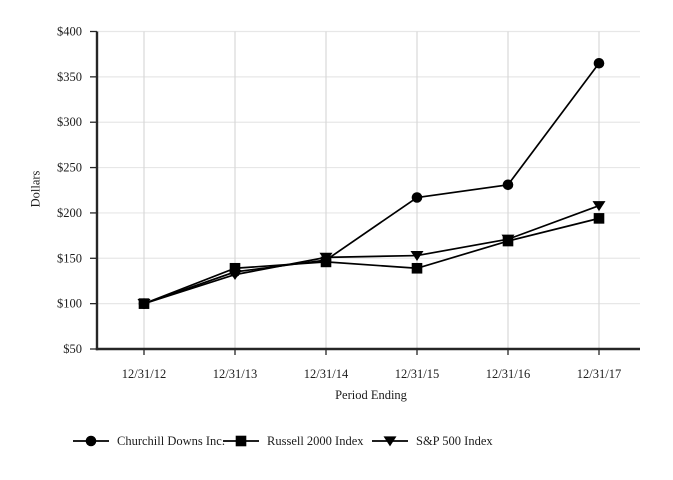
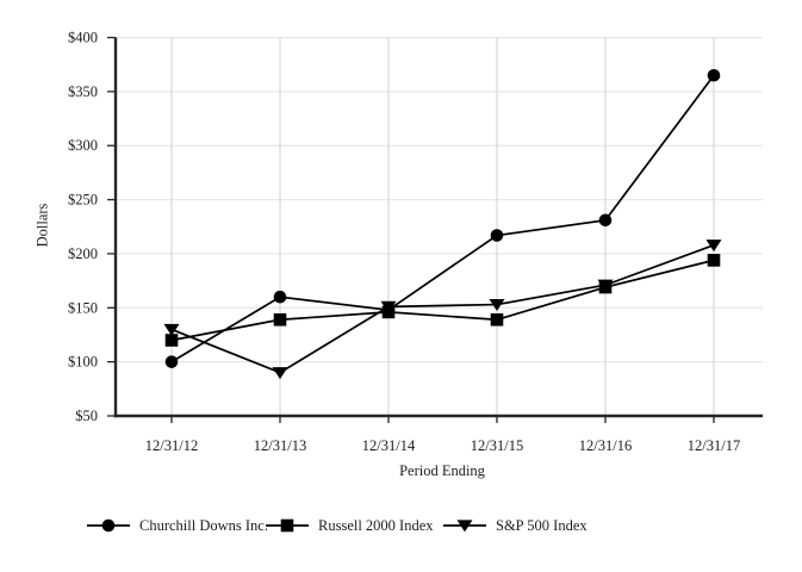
Russell 2000 Index/12/31/12: $100 -> $120
S&P 500 Index/12/31/12: $100 -> $130
Churchill Downs Inc./12/31/13: $140 -> $160
S&P 500 Index/12/31/13: $130 -> $90
